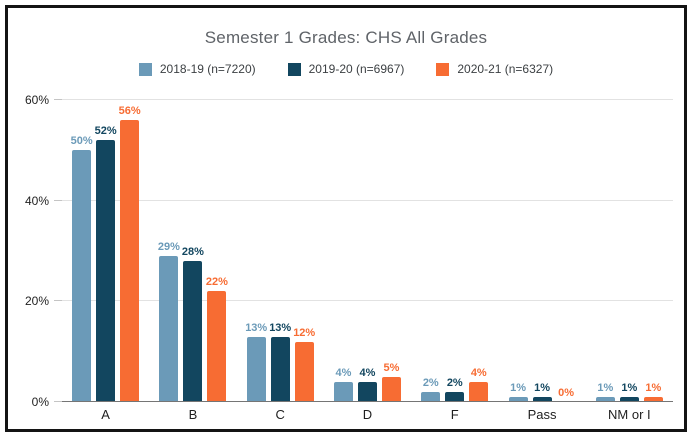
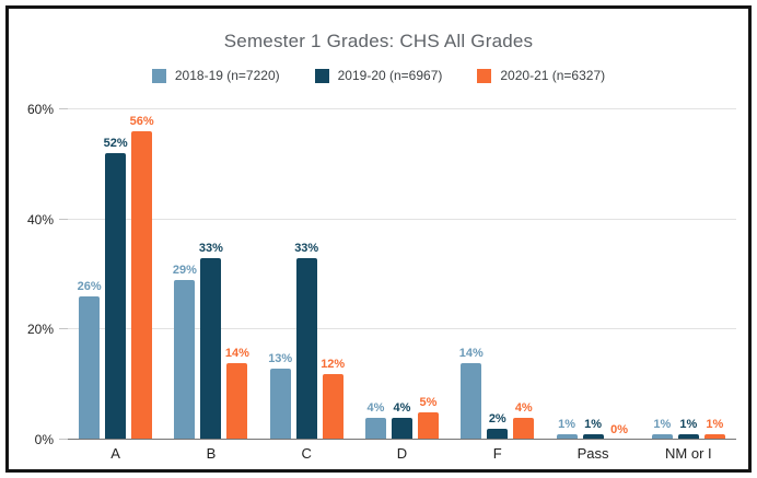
2018-19 (n=7220)/A: 50% -> 26%
2019-20 (n=6967)/B: 28% -> 33%
2020-21 (n=6327)/B: 22% -> 14%
2019-20 (n=6967)/C: 13% -> 33%
2018-19 (n=7220)/F: 2% -> 14%
